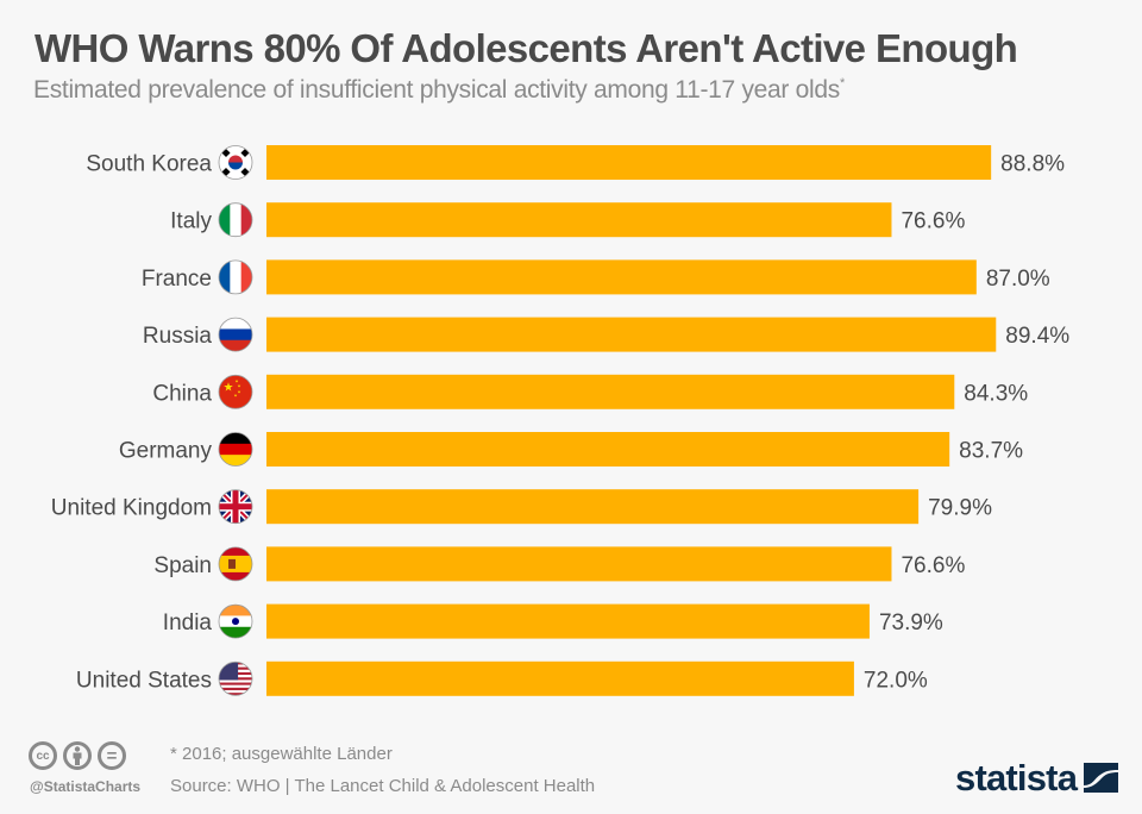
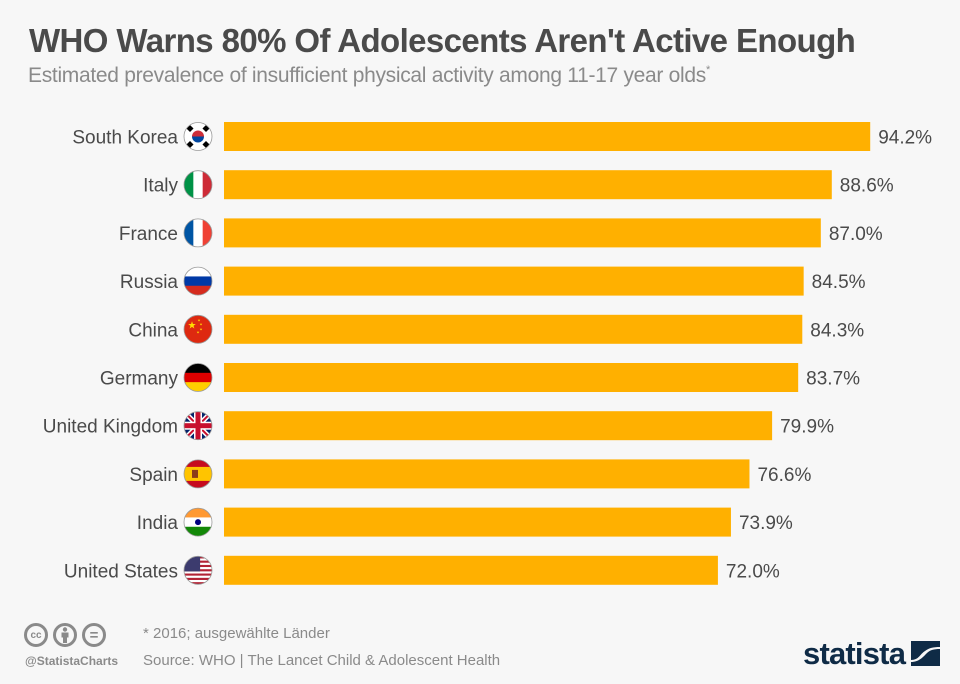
South Korea: 88.8% -> 94.2%
Italy: 76.6% -> 88.6%
Russia: 89.4% -> 84.5%
